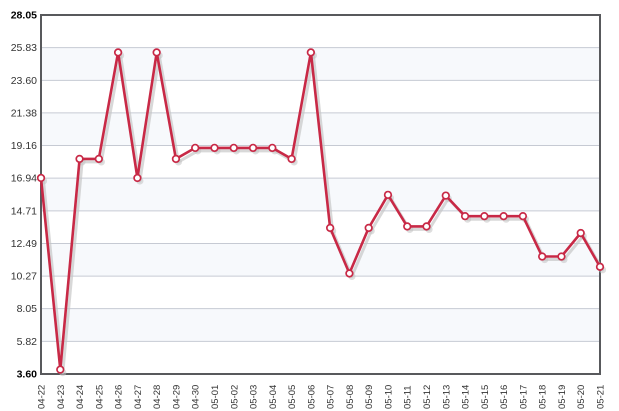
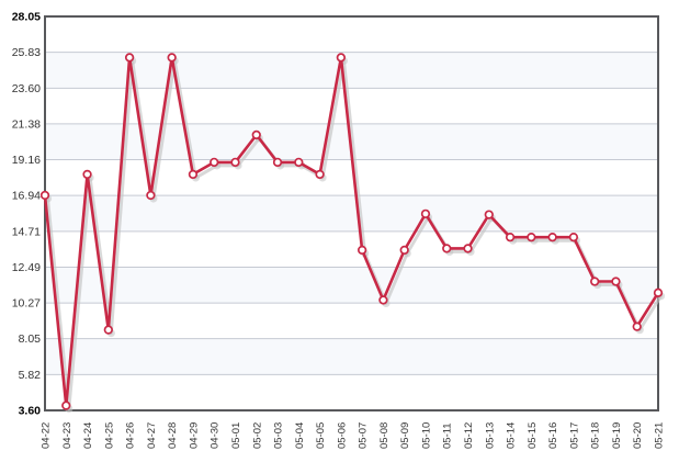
04-25: 18.2 -> 8.6
05-02: 19.0 -> 20.7
05-20: 13.2 -> 8.8
